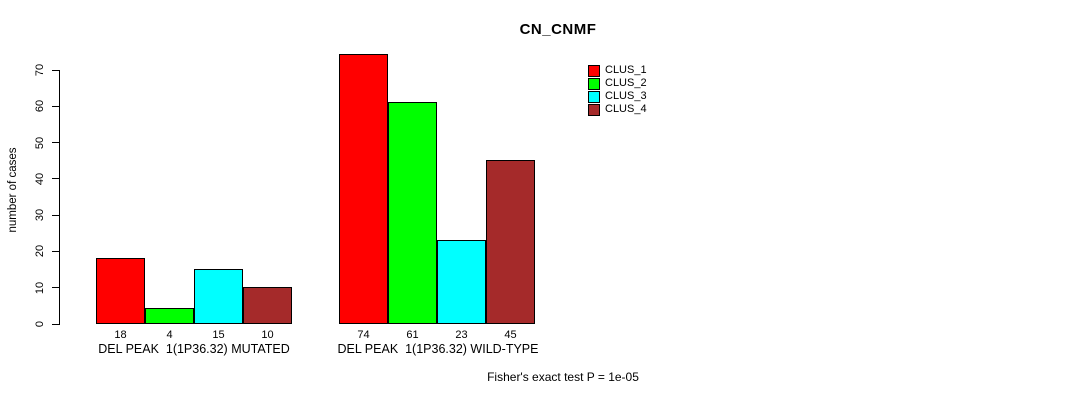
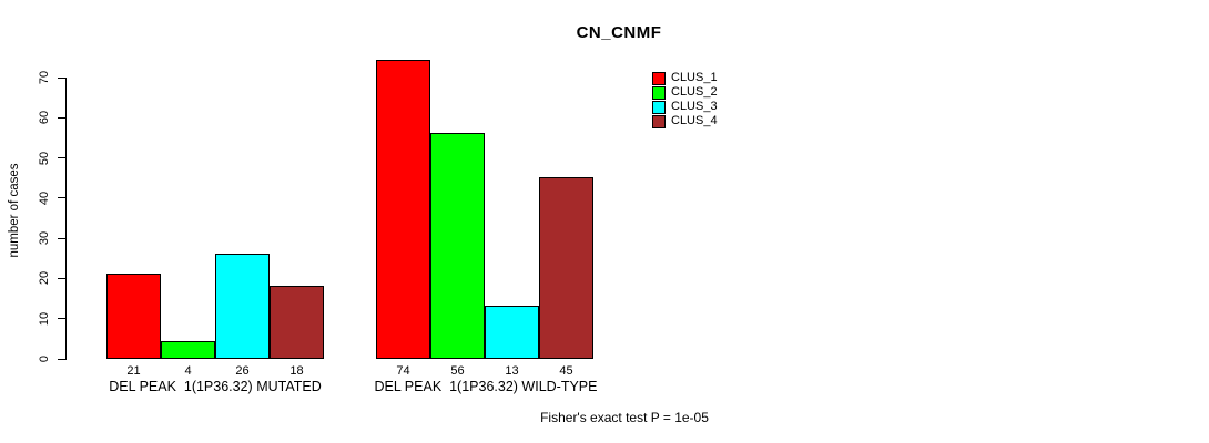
CLUS_1/DEL PEAK 1(1P36.32) MUTATED: 18 -> 21
CLUS_3/DEL PEAK 1(1P36.32) MUTATED: 15 -> 26
CLUS_4/DEL PEAK 1(1P36.32) MUTATED: 10 -> 18
CLUS_2/DEL PEAK 1(1P36.32) WILD-TYPE: 61 -> 56
CLUS_3/DEL PEAK 1(1P36.32) WILD-TYPE: 23 -> 13
